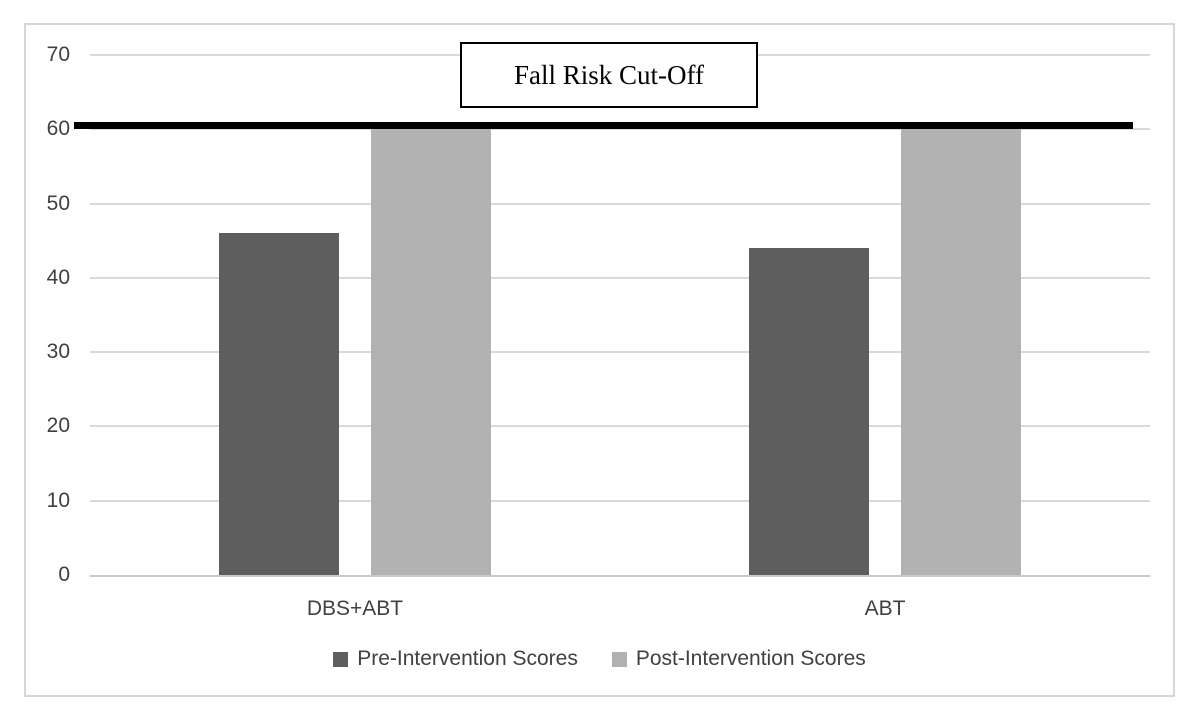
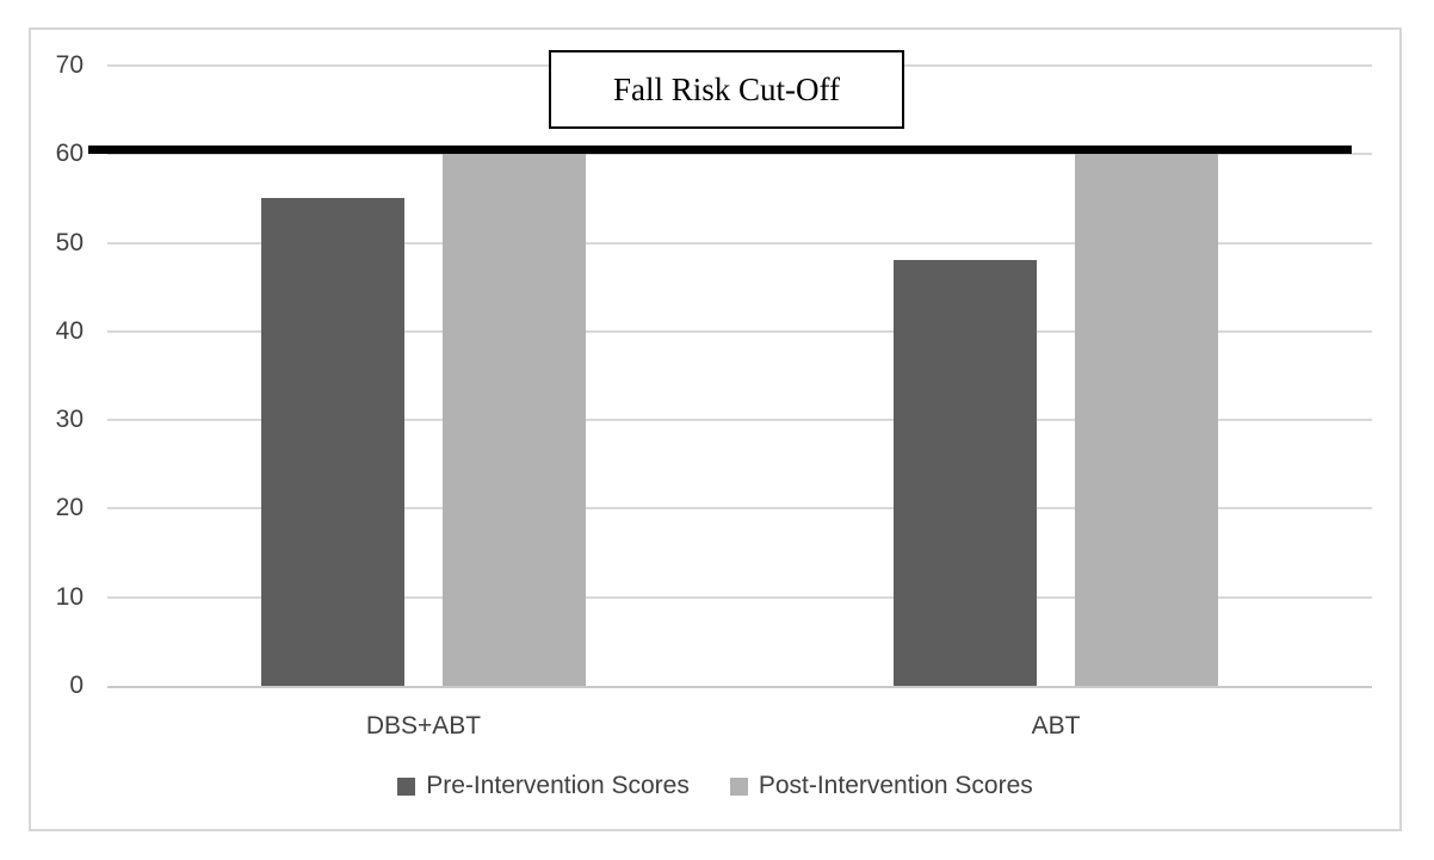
Pre-Intervention Scores/DBS+ABT: 46 -> 55
Pre-Intervention Scores/ABT: 44 -> 48
